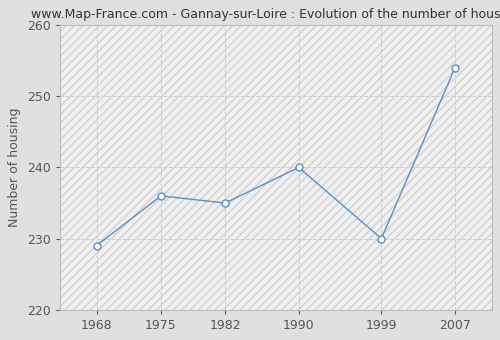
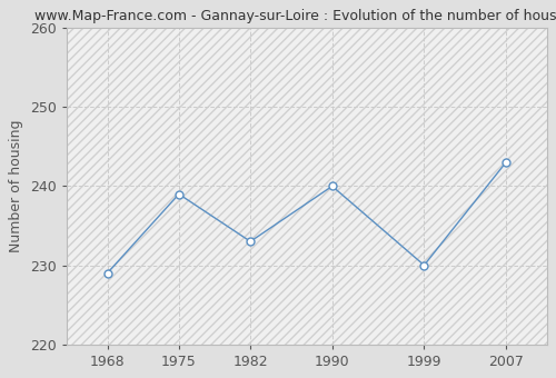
1975: 236 -> 239
1982: 235 -> 233
2007: 254 -> 243
